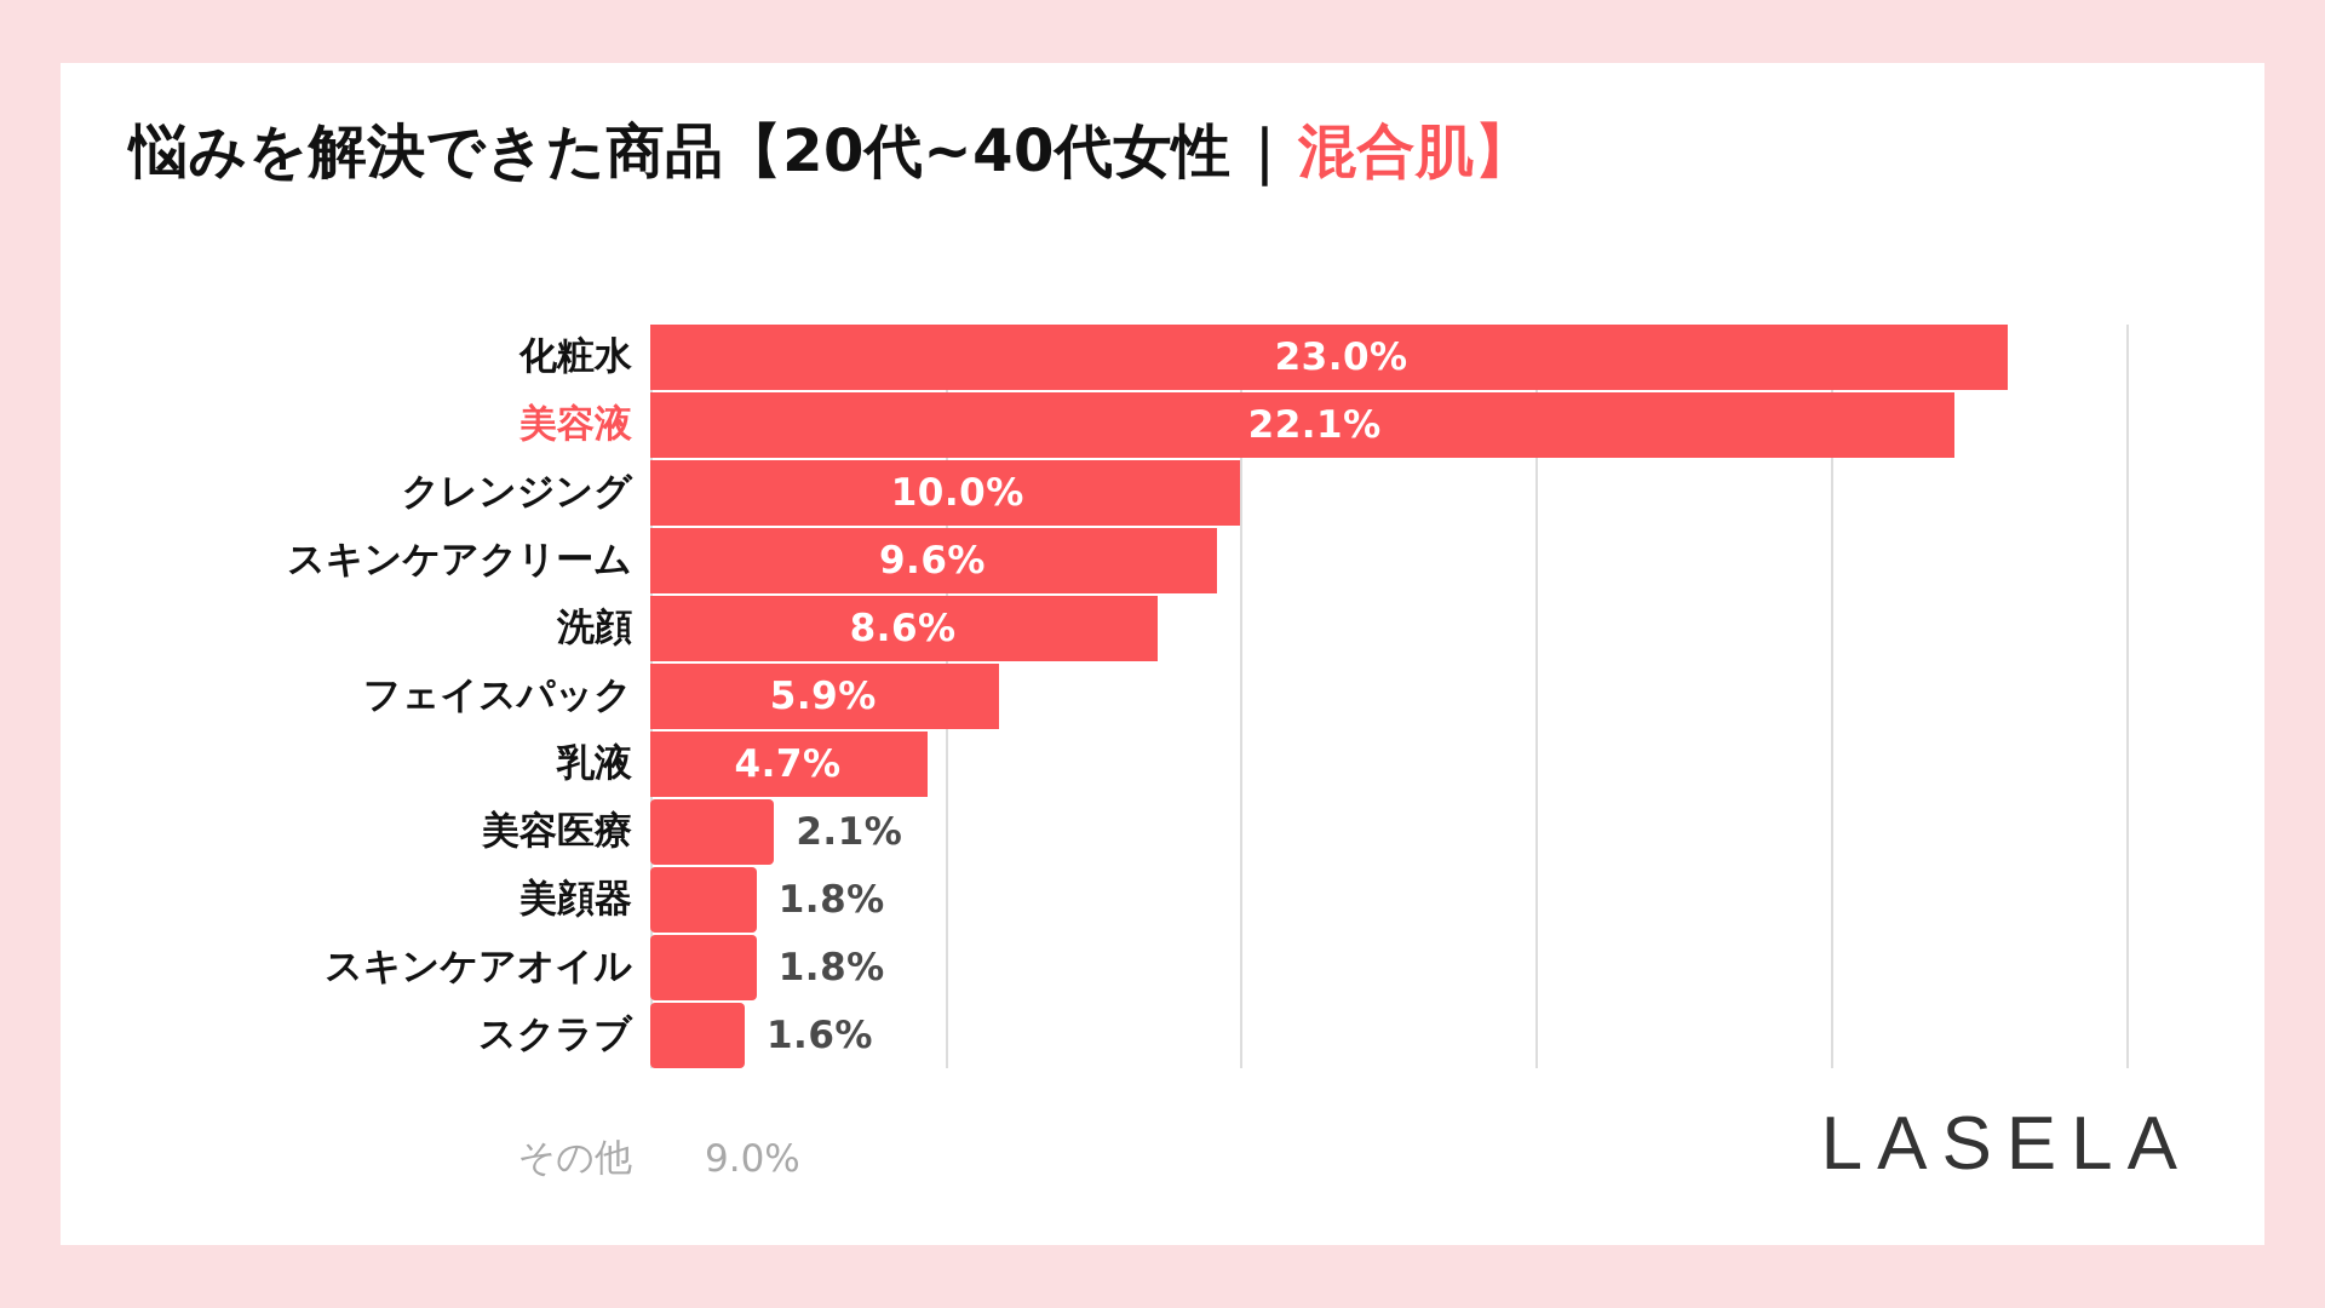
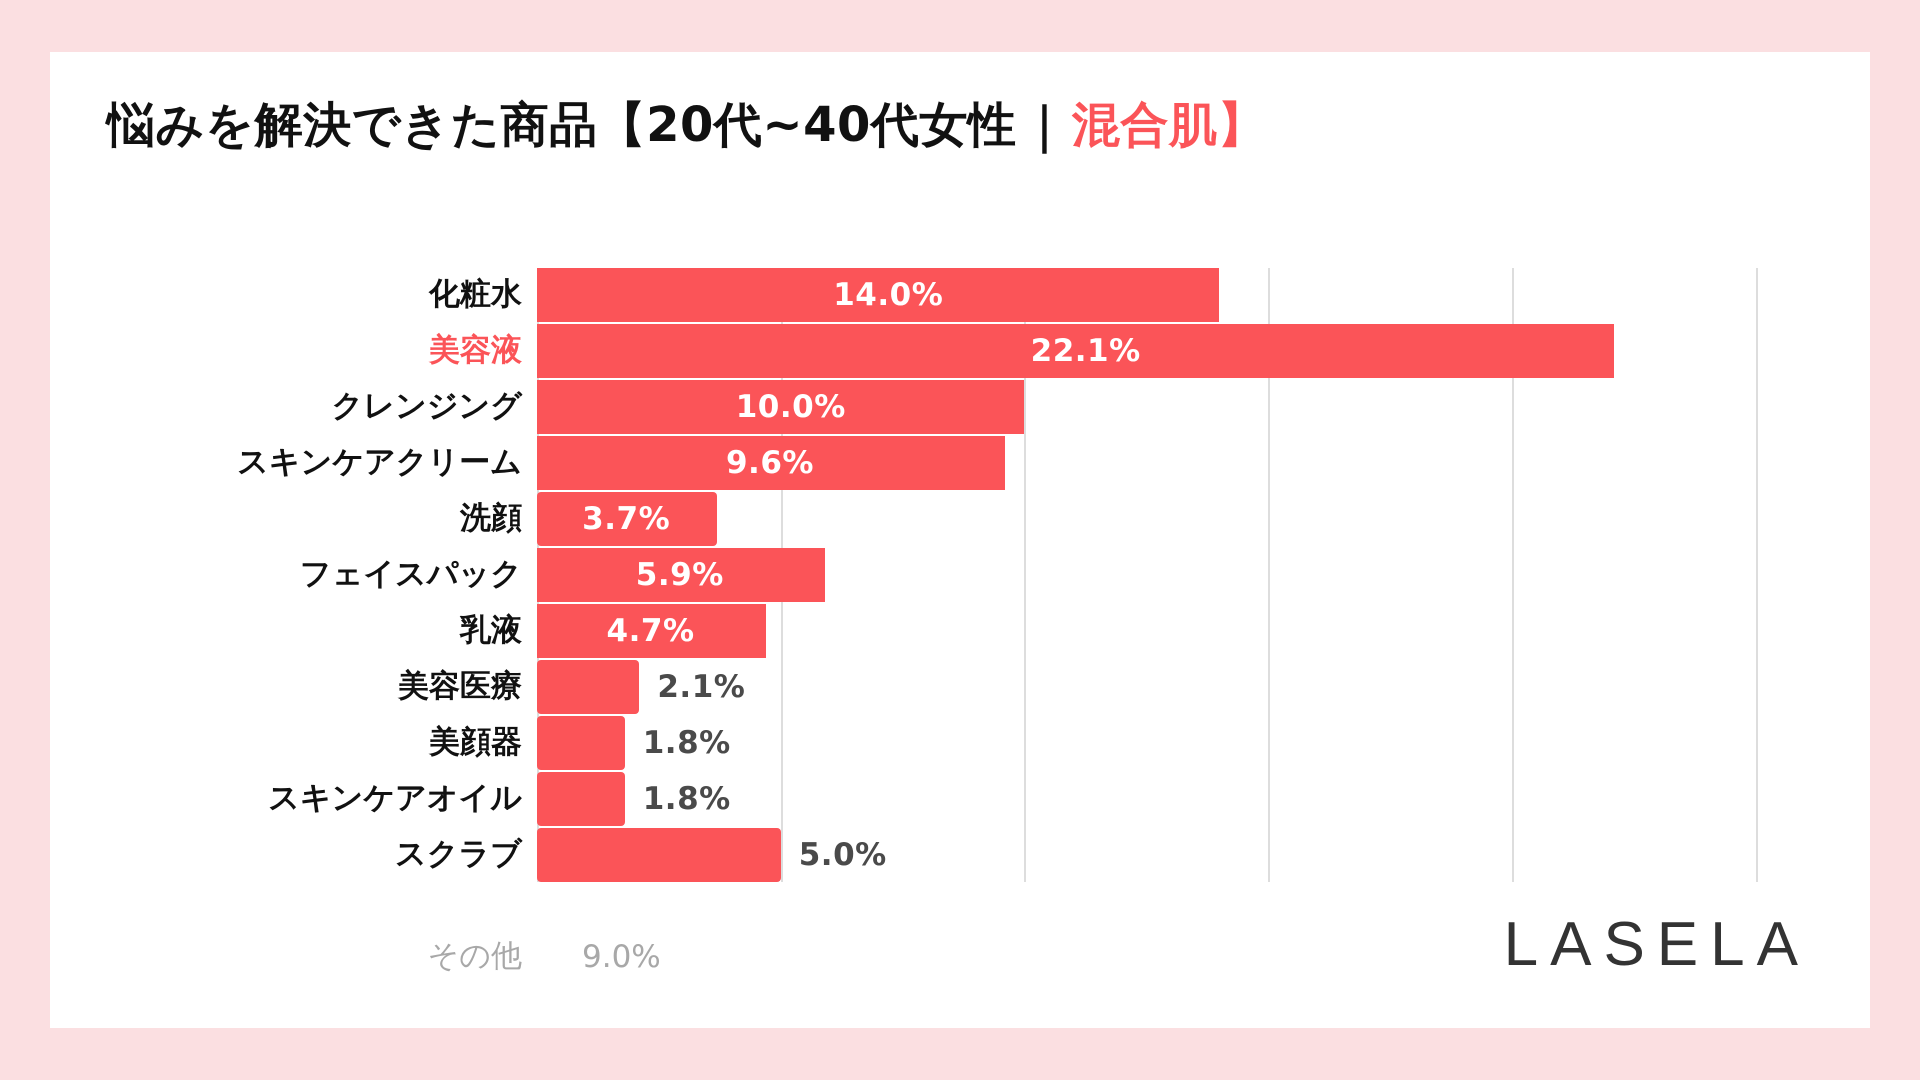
化粧水: 23.0% -> 14.0%
洗顔: 8.6% -> 3.7%
スクラブ: 1.6% -> 5.0%
